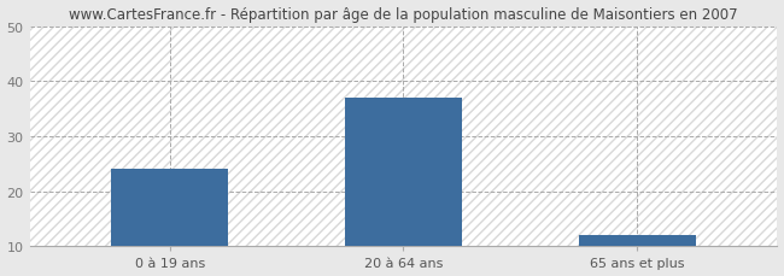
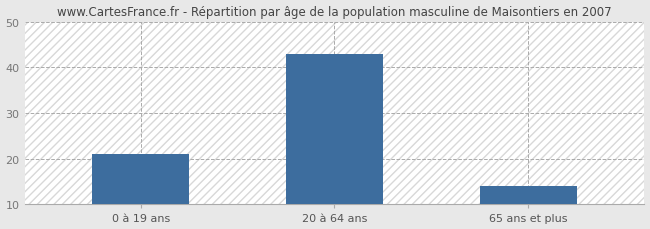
0 à 19 ans: 24 -> 21
20 à 64 ans: 37 -> 43
65 ans et plus: 12 -> 14
